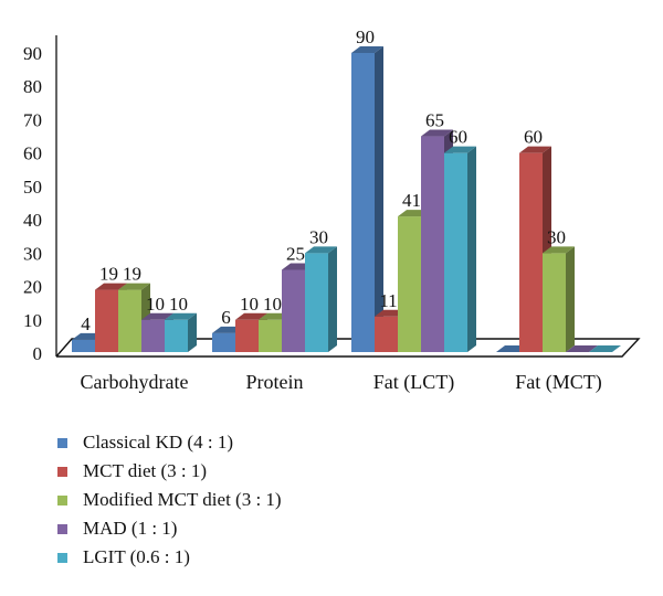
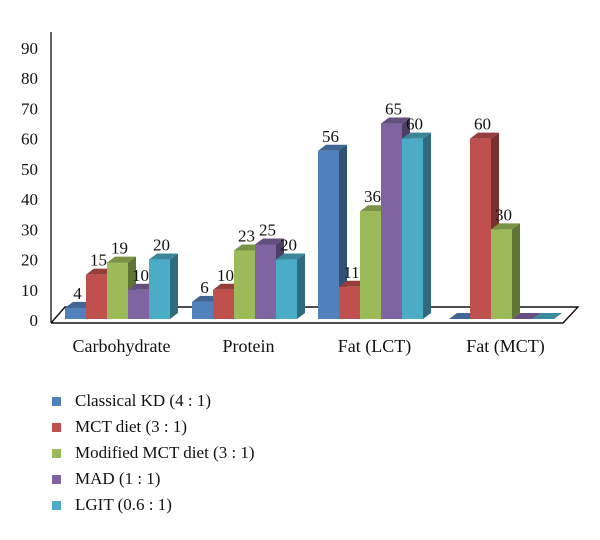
MCT diet (3:1)/Carbohydrate: 19 -> 15
LGIT (0.6:1)/Carbohydrate: 10 -> 20
Modified MCT diet (3:1)/Protein: 10 -> 23
LGIT (0.6:1)/Protein: 30 -> 20
Classical KD (4:1)/Fat (LCT): 90 -> 56
Modified MCT diet (3:1)/Fat (LCT): 41 -> 36
